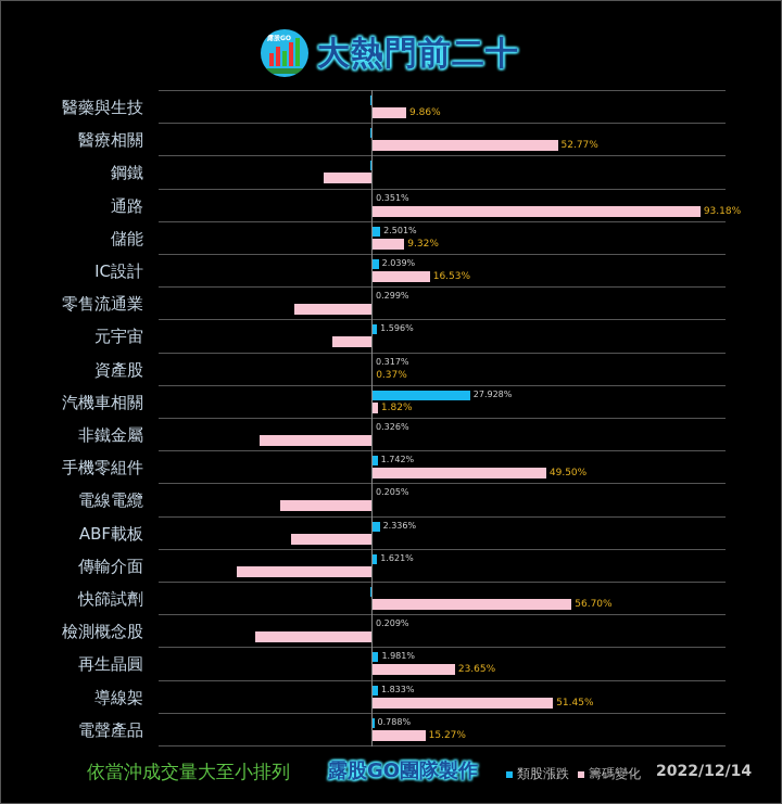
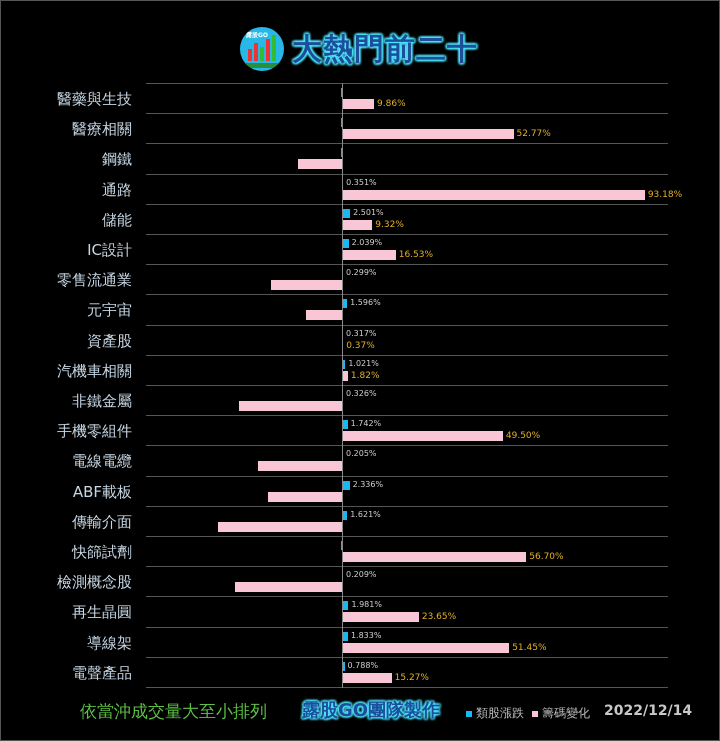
類股漲跌/汽機車相關: 27.928% -> 1.021%
